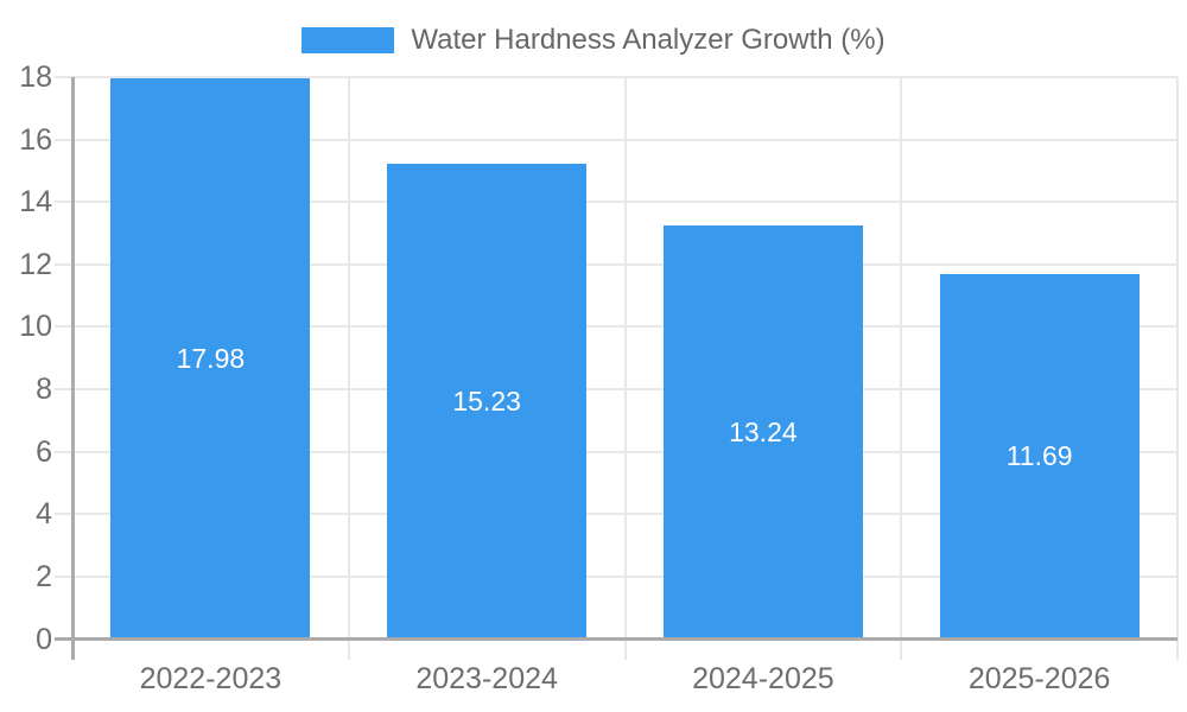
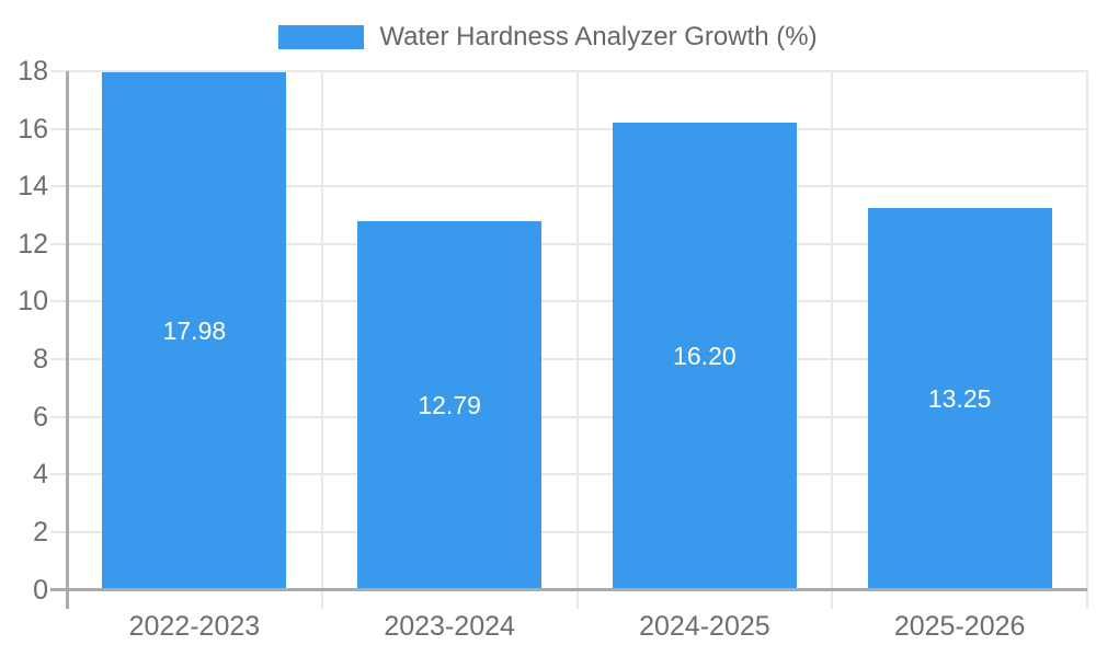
2023-2024: 15.23 -> 12.79
2024-2025: 13.24 -> 16.20
2025-2026: 11.69 -> 13.25
